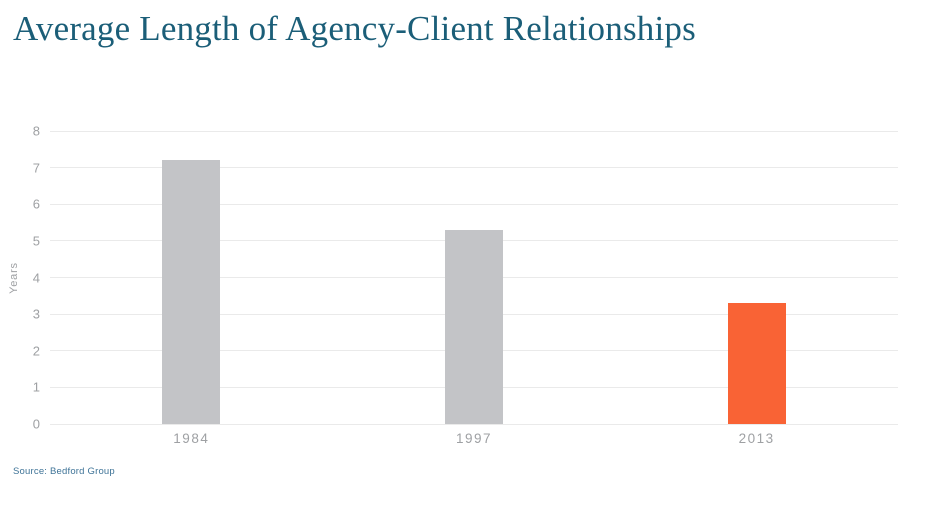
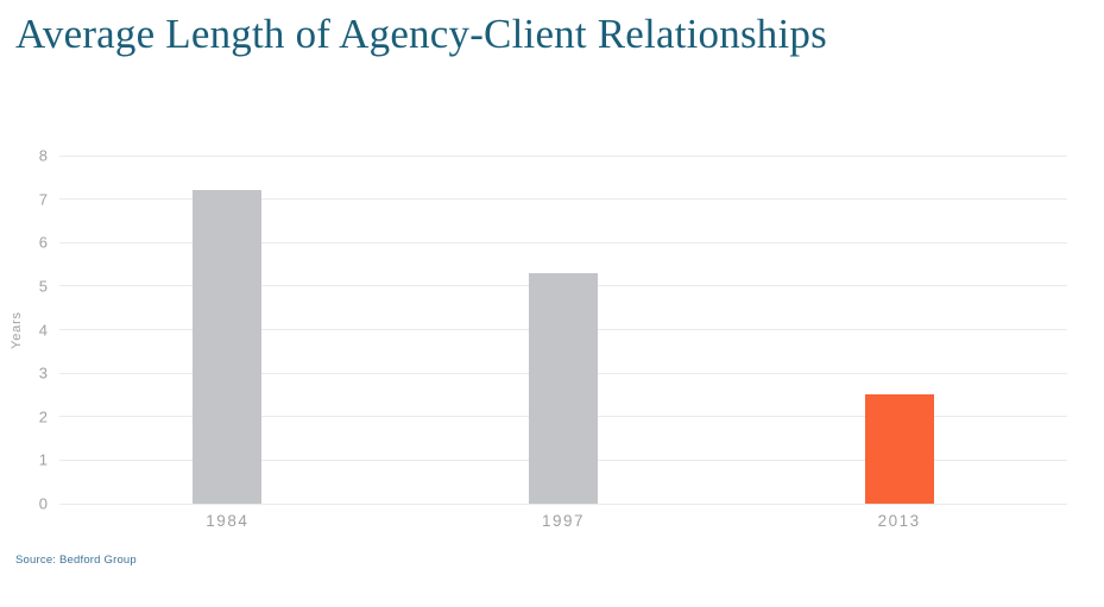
2013: 3.3 -> 2.5
